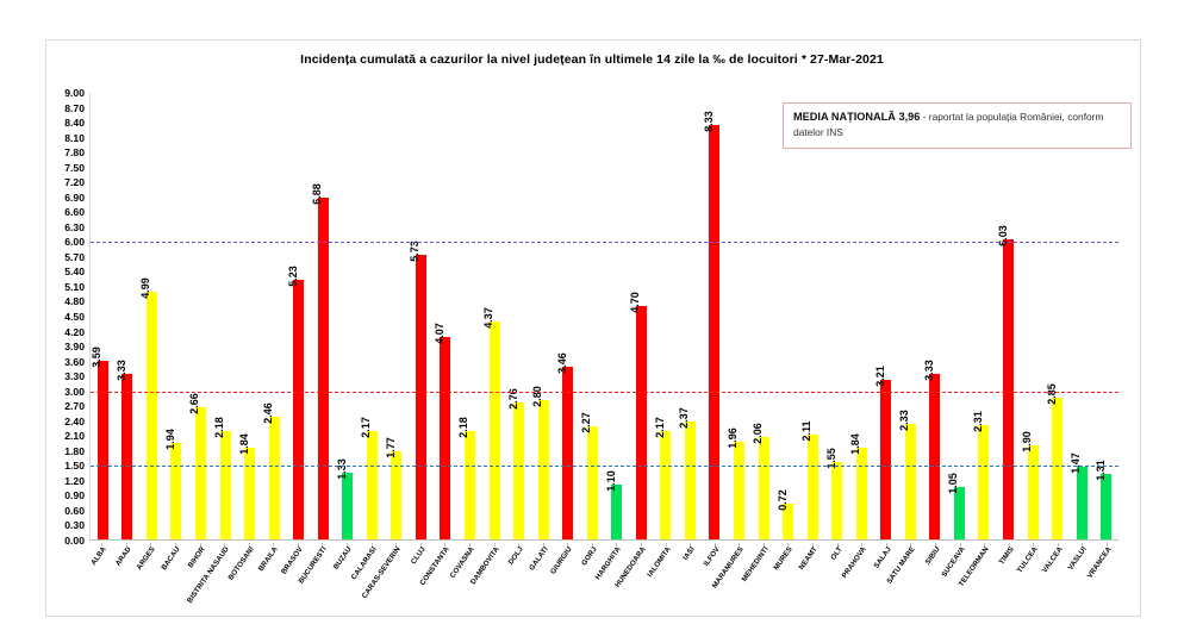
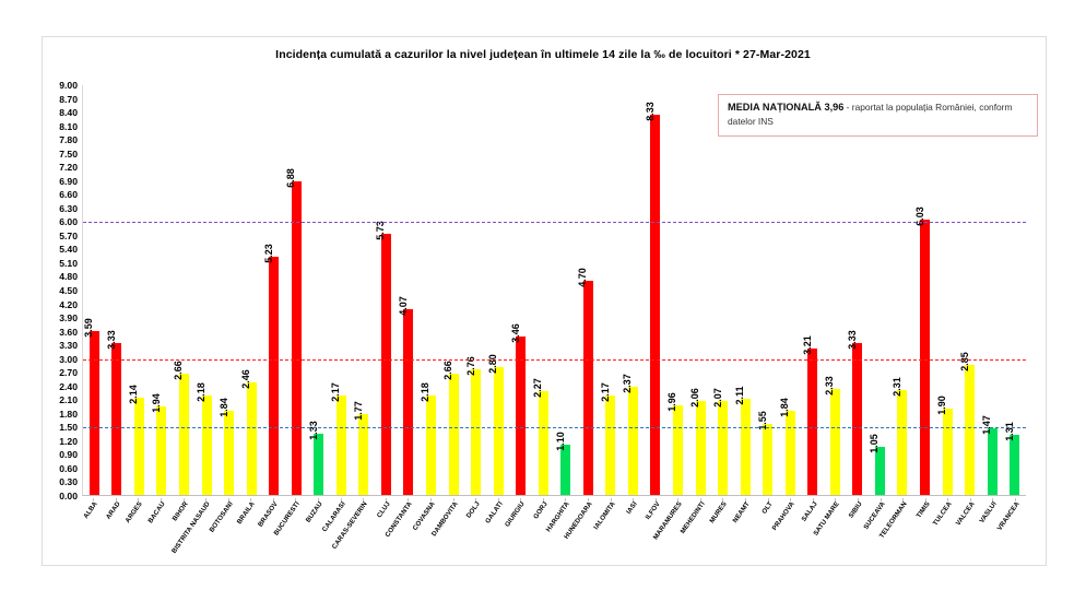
ARGES: 4.99 -> 2.14
DAMBOVITA: 4.37 -> 2.66
MURES: 0.72 -> 2.07
